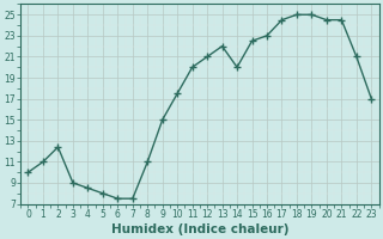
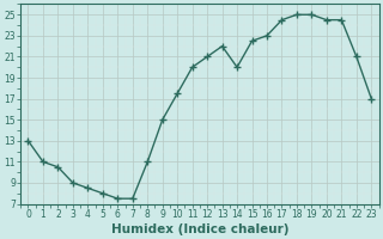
0: 10.0 -> 13.0
2: 12.4 -> 10.5
